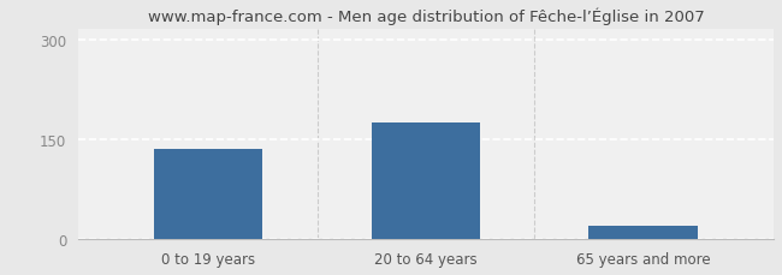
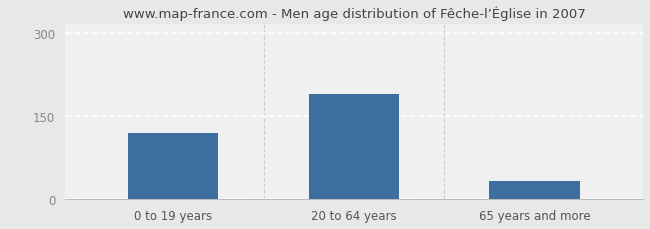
0 to 19 years: 135 -> 118
20 to 64 years: 175 -> 190
65 years and more: 20 -> 32
